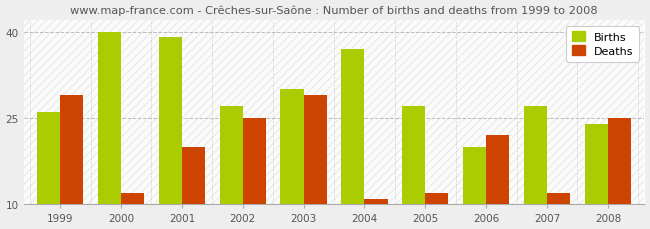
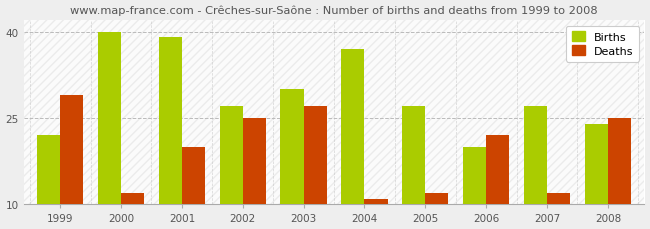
Births/1999: 26 -> 22
Deaths/2003: 29 -> 27
